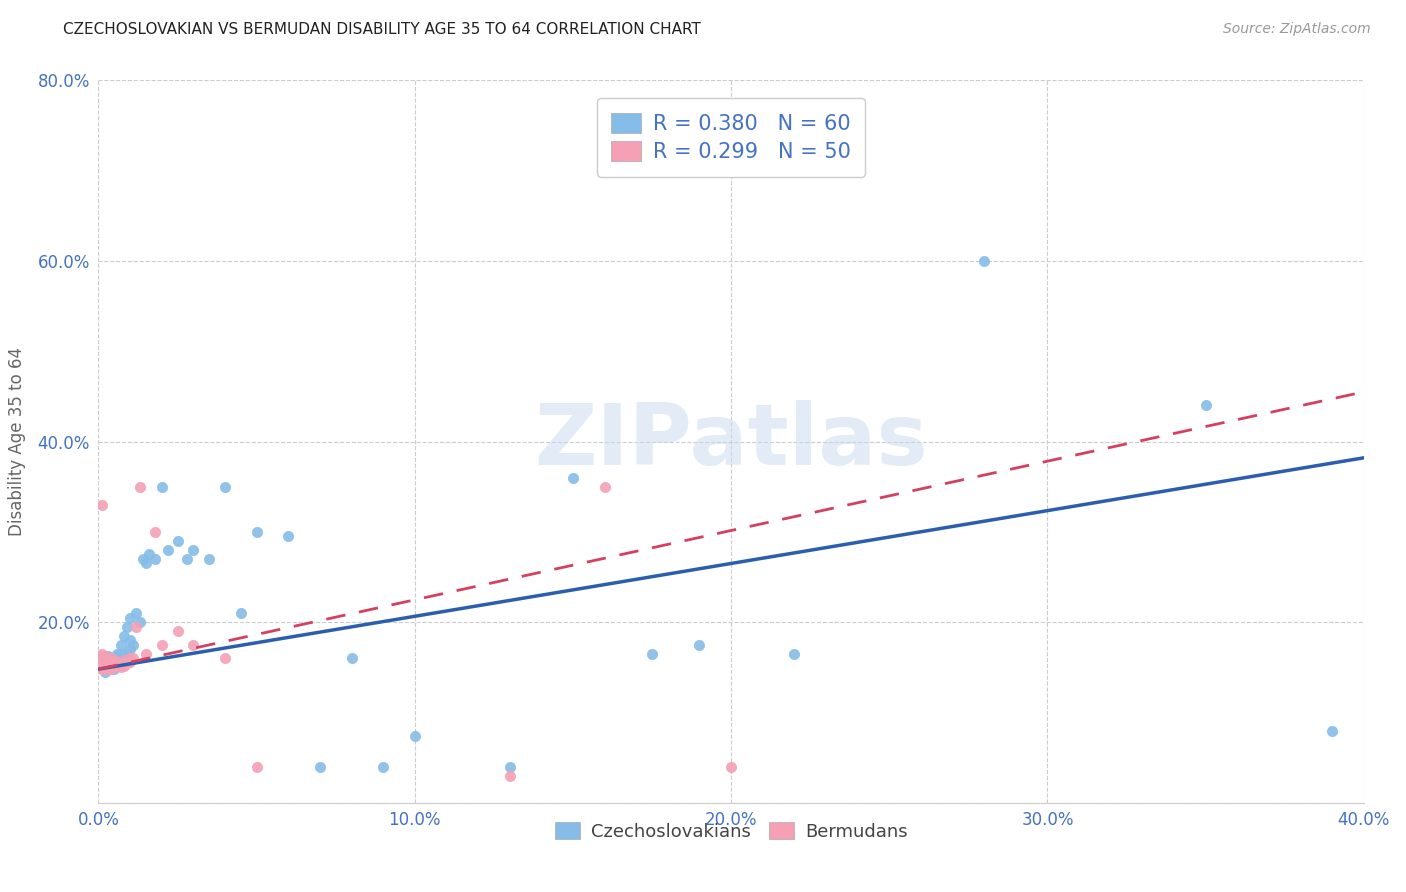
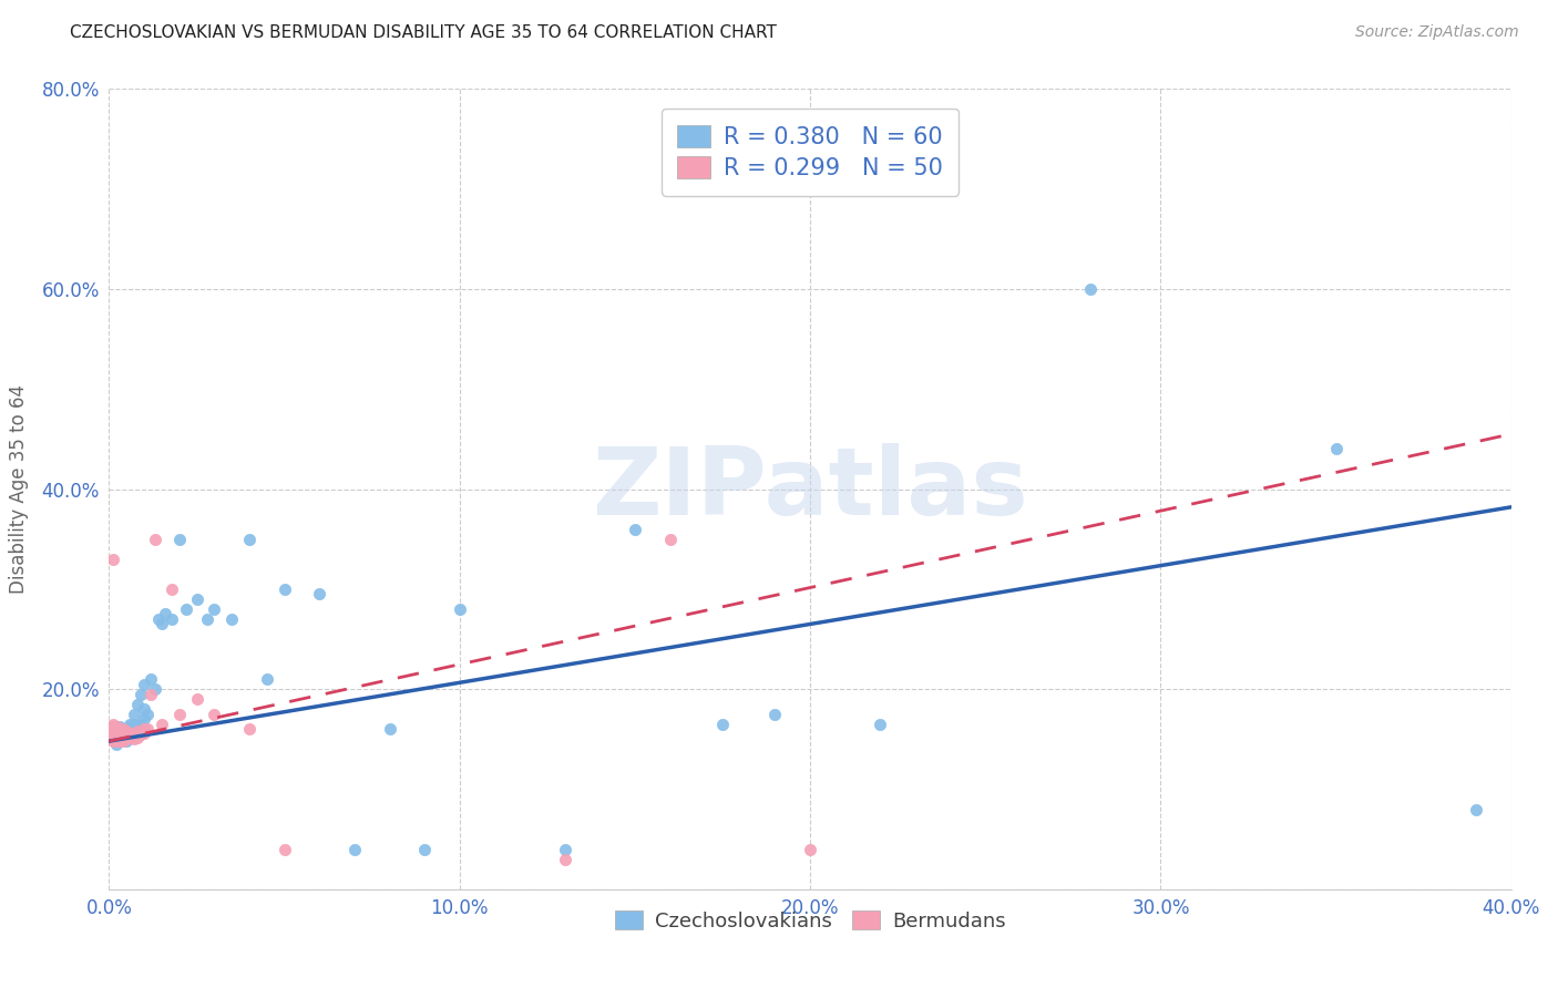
Czechoslovakians/10.0%: 7.4% -> 28.0%
